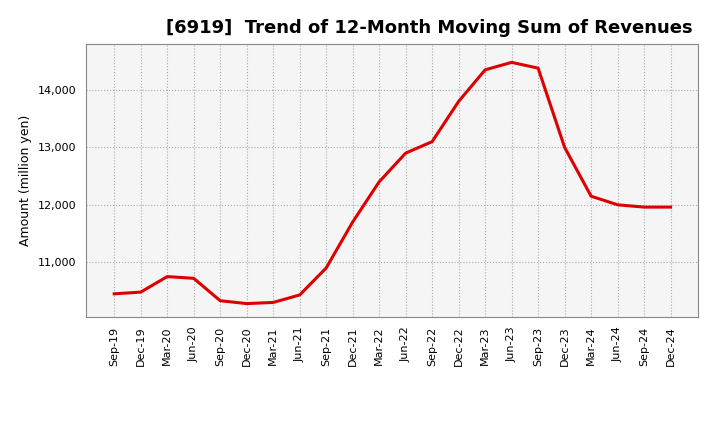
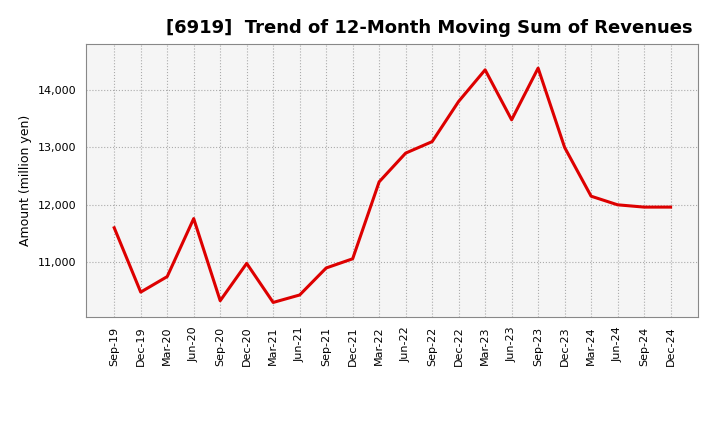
Sep-19: 10,450 -> 11,600
Jun-20: 10,720 -> 11,760
Dec-20: 10,280 -> 10,980
Dec-21: 11,700 -> 11,060
Jun-23: 14,480 -> 13,480
